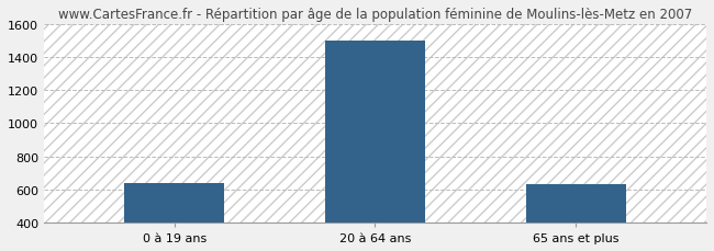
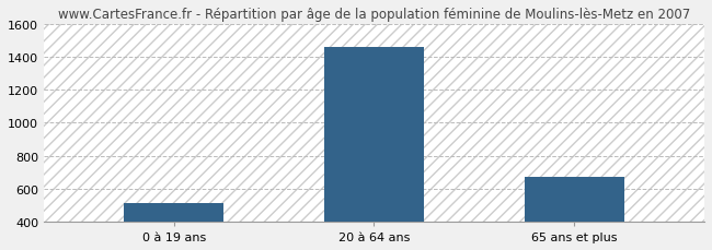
0 à 19 ans: 640 -> 510
20 à 64 ans: 1500 -> 1460
65 ans et plus: 630 -> 670
